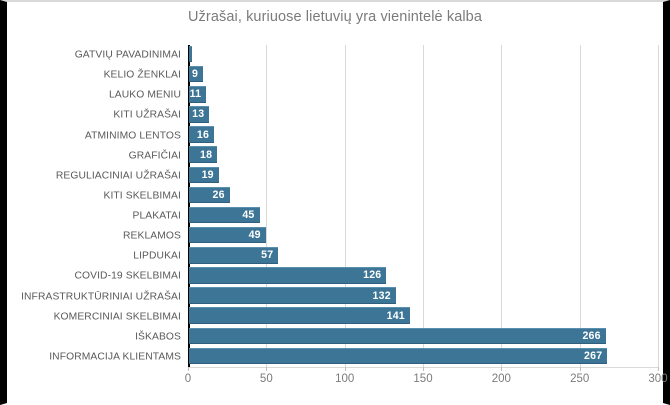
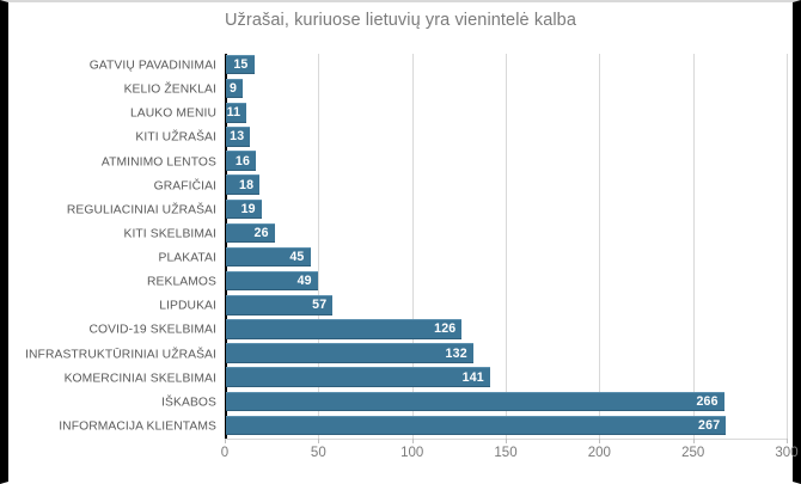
GATVIŲ PAVADINIMAI: 2 -> 15
